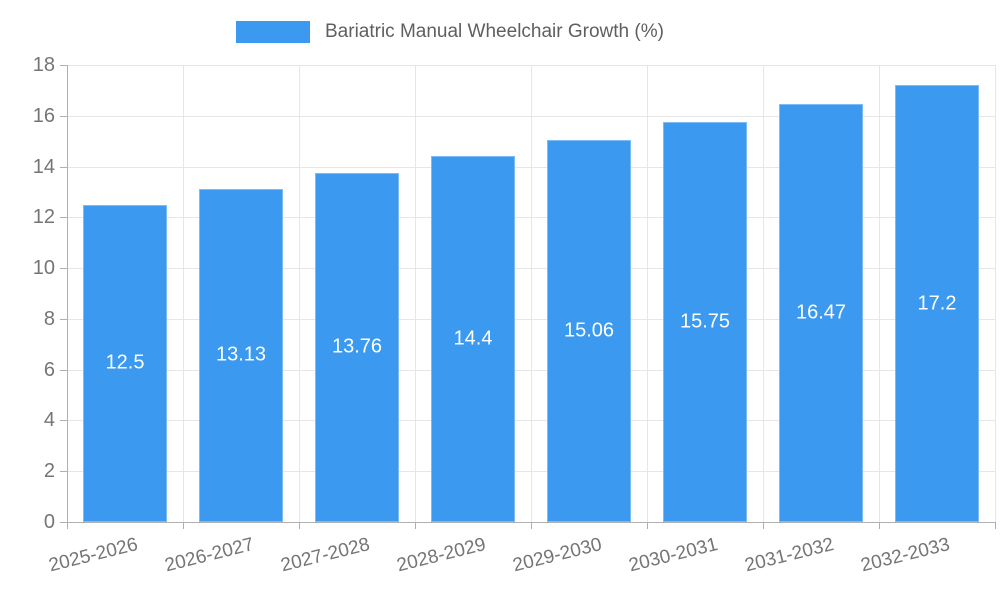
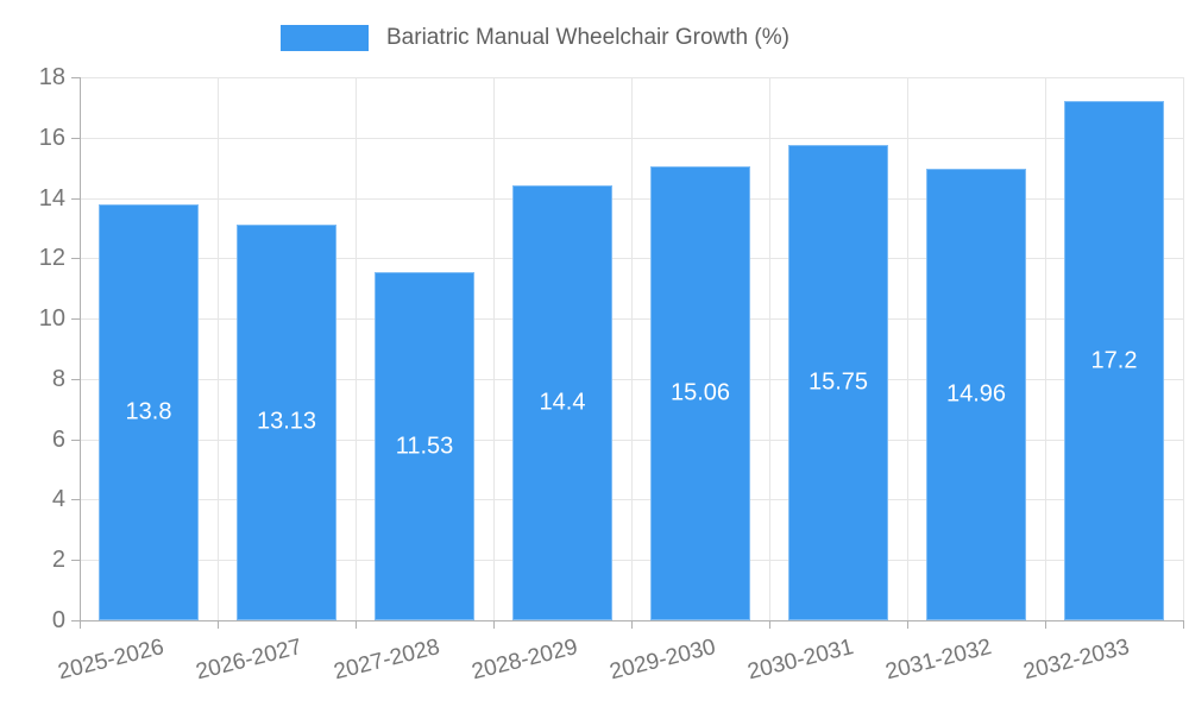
2025-2026: 12.5 -> 13.8
2027-2028: 13.76 -> 11.53
2031-2032: 16.47 -> 14.96
